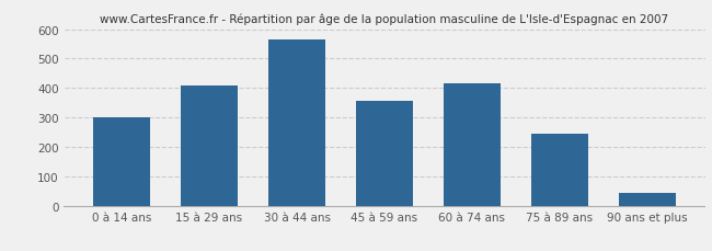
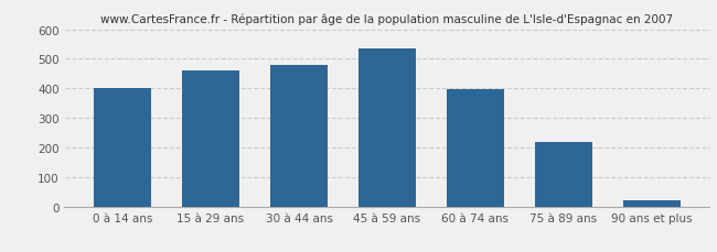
0 à 14 ans: 300 -> 401
15 à 29 ans: 410 -> 462
30 à 44 ans: 565 -> 479
45 à 59 ans: 355 -> 537
60 à 74 ans: 415 -> 396
75 à 89 ans: 245 -> 218
90 ans et plus: 45 -> 22
